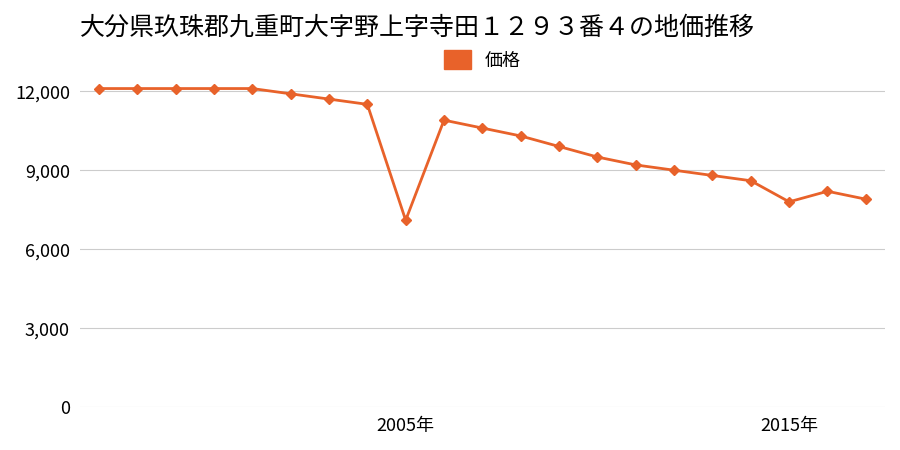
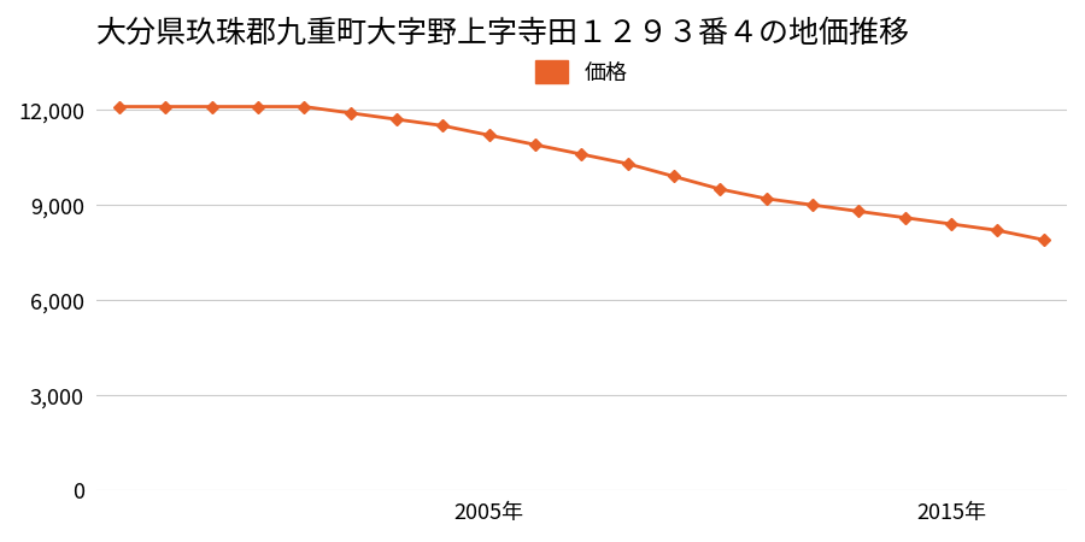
2005年: 7,100 -> 11,200
2015年: 7,800 -> 8,400
